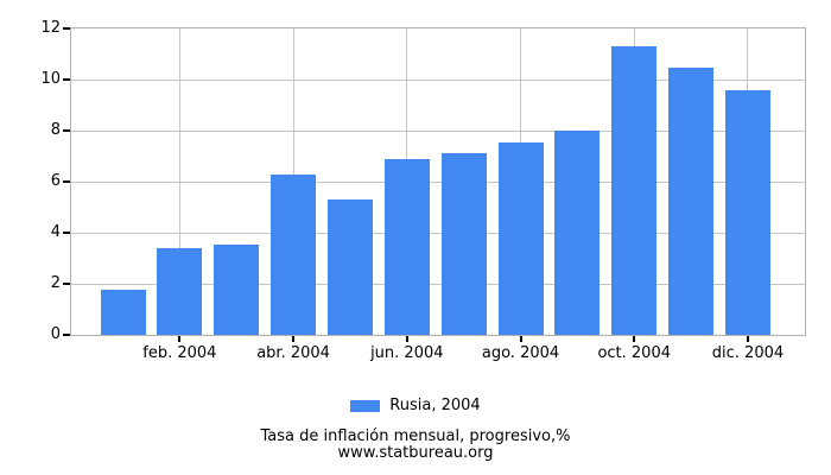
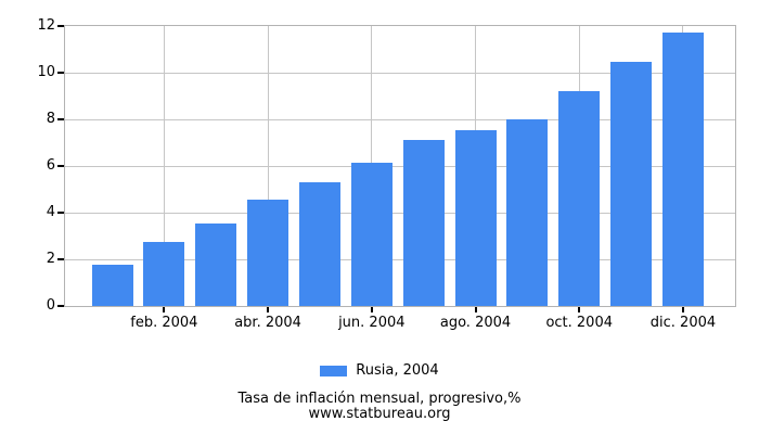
feb. 2004: 3.4 -> 2.8
abr. 2004: 6.3 -> 4.5
jun. 2004: 6.9 -> 6.2
oct. 2004: 11.3 -> 9.2
dic. 2004: 9.6 -> 11.7
